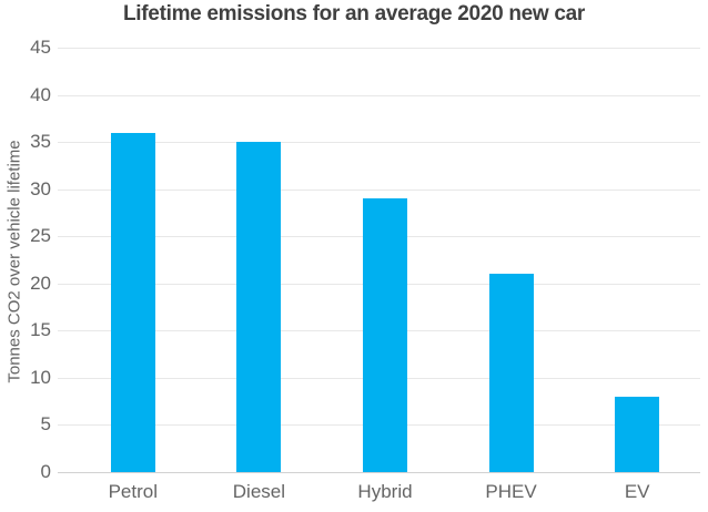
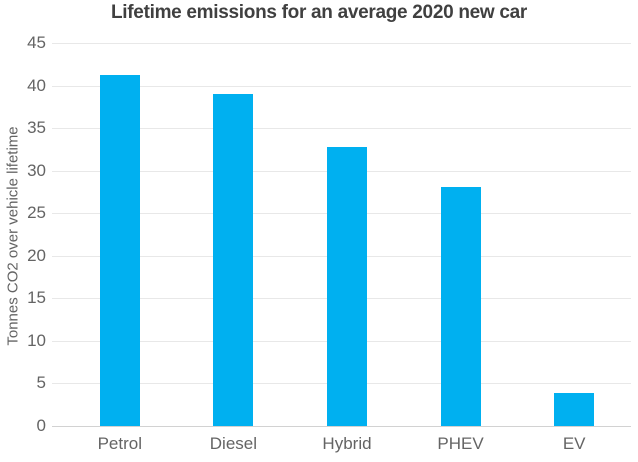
Petrol: 36 -> 41
Diesel: 35 -> 39
Hybrid: 29 -> 33
PHEV: 21 -> 28
EV: 8 -> 4
